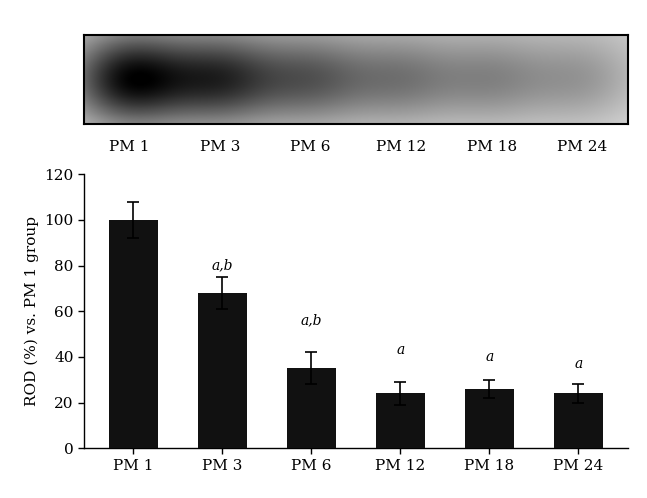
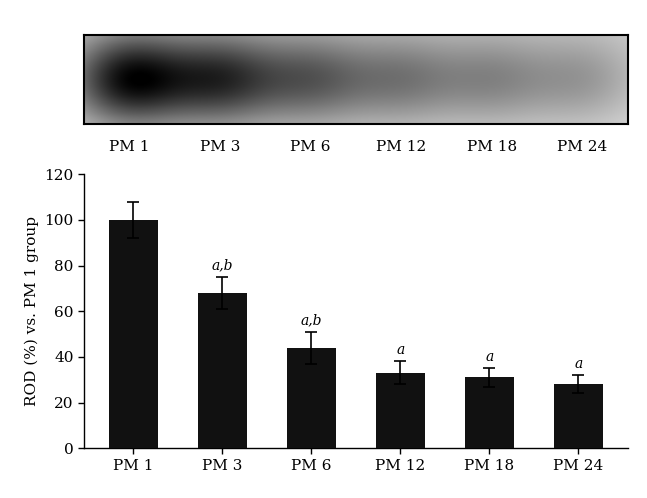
PM 6: 35 -> 44
PM 12: 24 -> 33
PM 18: 26 -> 31
PM 24: 24 -> 28
